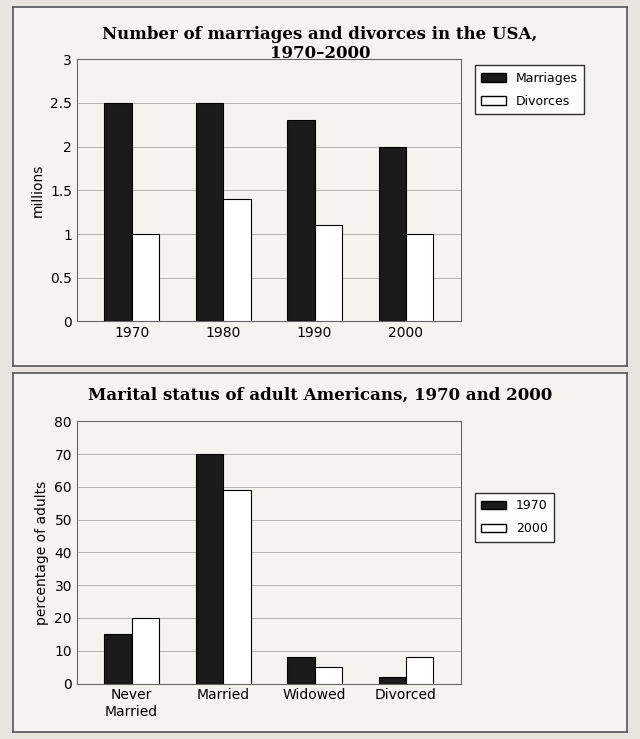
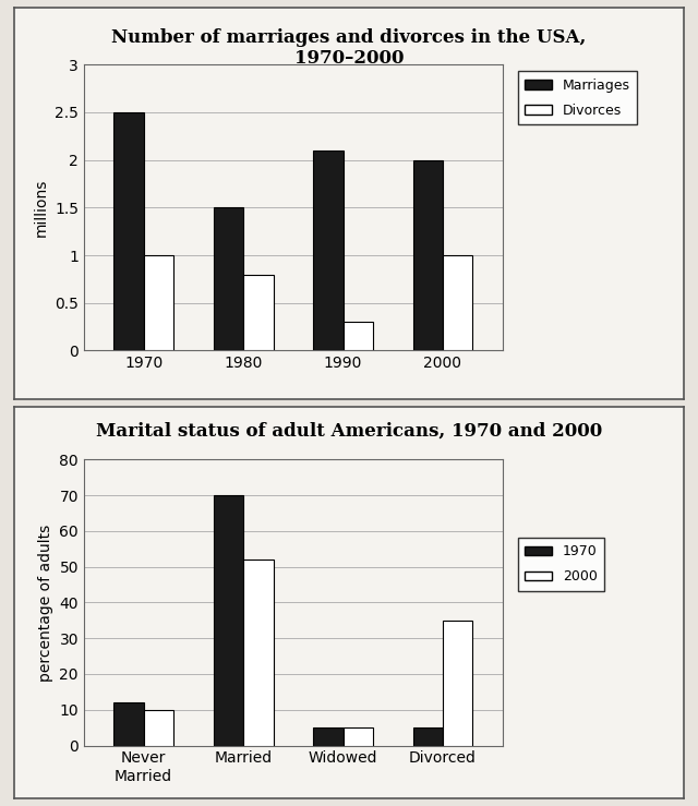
Marriages/1980: 2.5 -> 1.5
Divorces/1980: 1.4 -> 0.8
Marriages/1990: 2.3 -> 2.1
Divorces/1990: 1.1 -> 0.3
1970/Never Married: 15 -> 12
2000/Never Married: 20 -> 10
2000/Married: 59 -> 52
1970/Widowed: 8 -> 5
1970/Divorced: 2 -> 5
2000/Divorced: 8 -> 35
